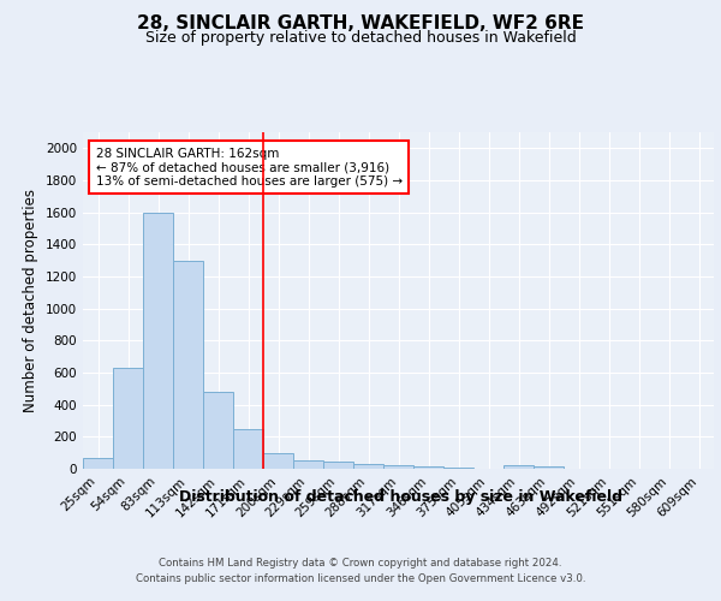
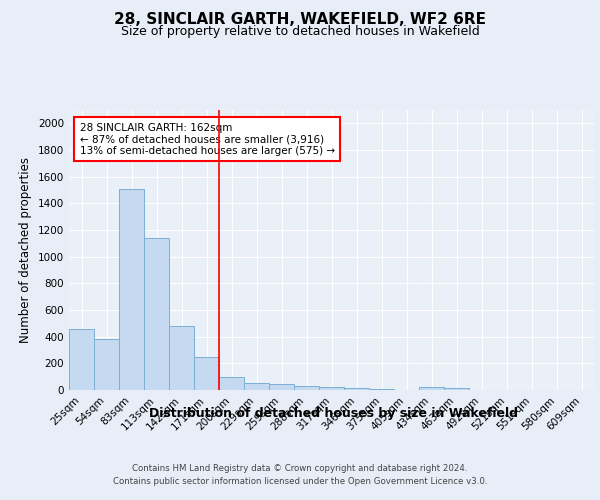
25sqm: 60 -> 460
54sqm: 630 -> 380
83sqm: 1600 -> 1510
113sqm: 1300 -> 1140
